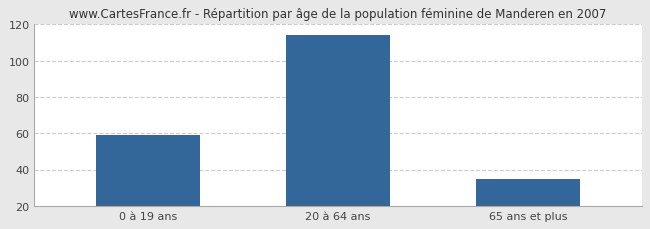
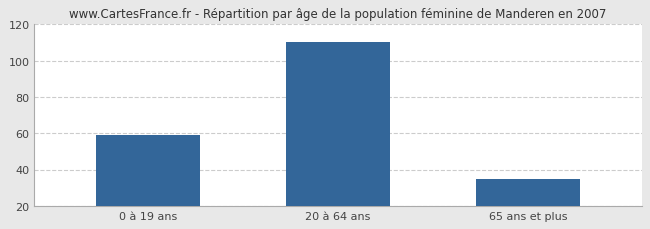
20 à 64 ans: 114 -> 110
